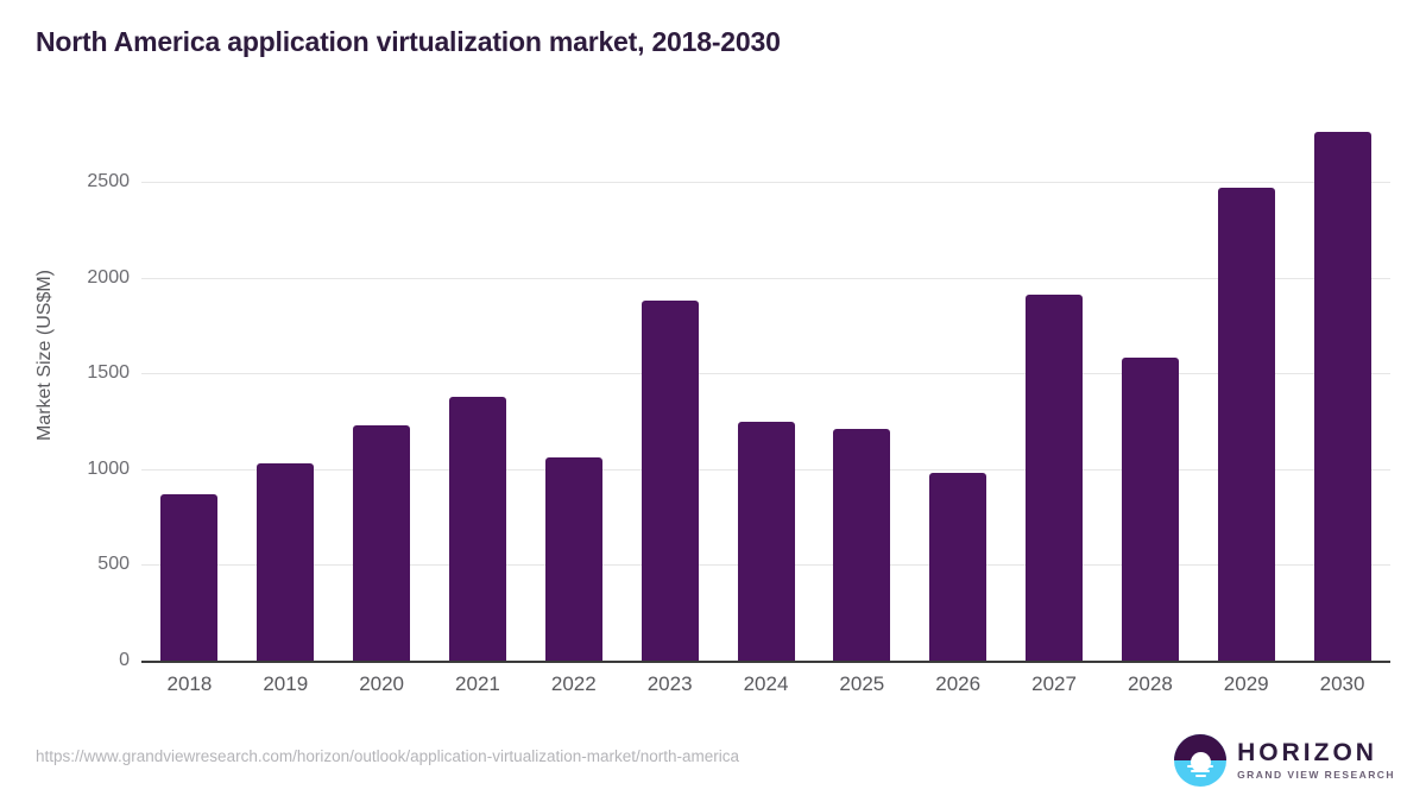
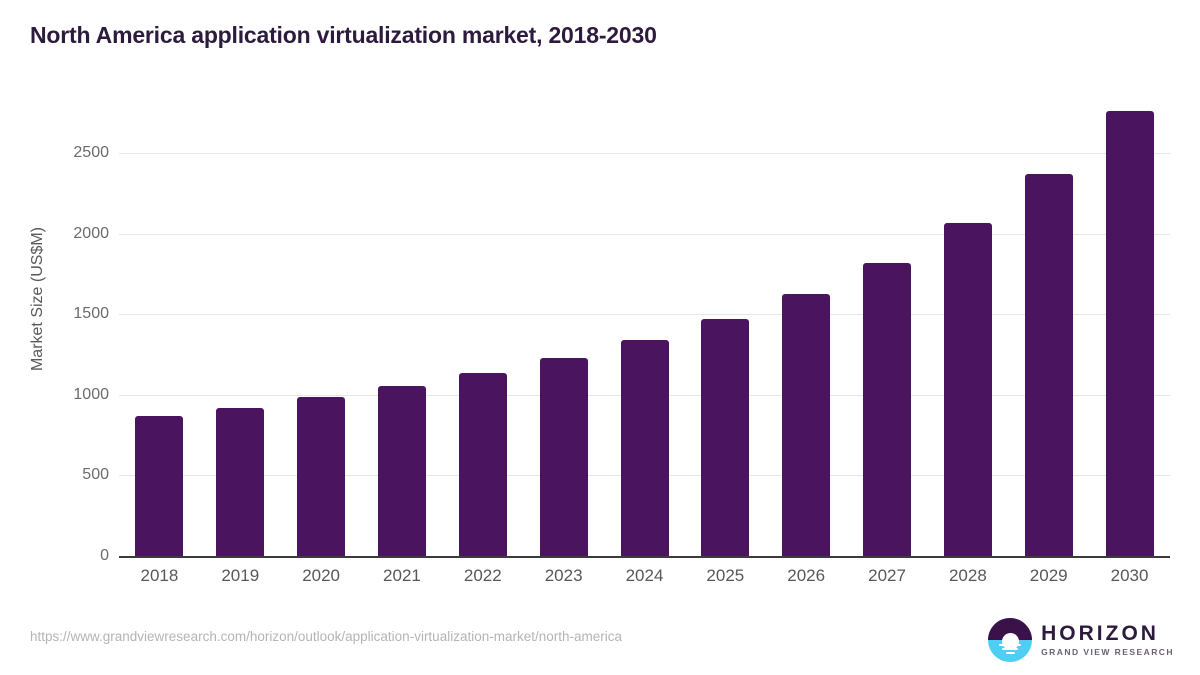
2019: 1030 -> 920
2020: 1230 -> 990
2021: 1380 -> 1060
2022: 1060 -> 1140
2023: 1880 -> 1230
2024: 1250 -> 1340
2025: 1210 -> 1470
2026: 980 -> 1620
2027: 1910 -> 1820
2028: 1580 -> 2060
2029: 2470 -> 2370
